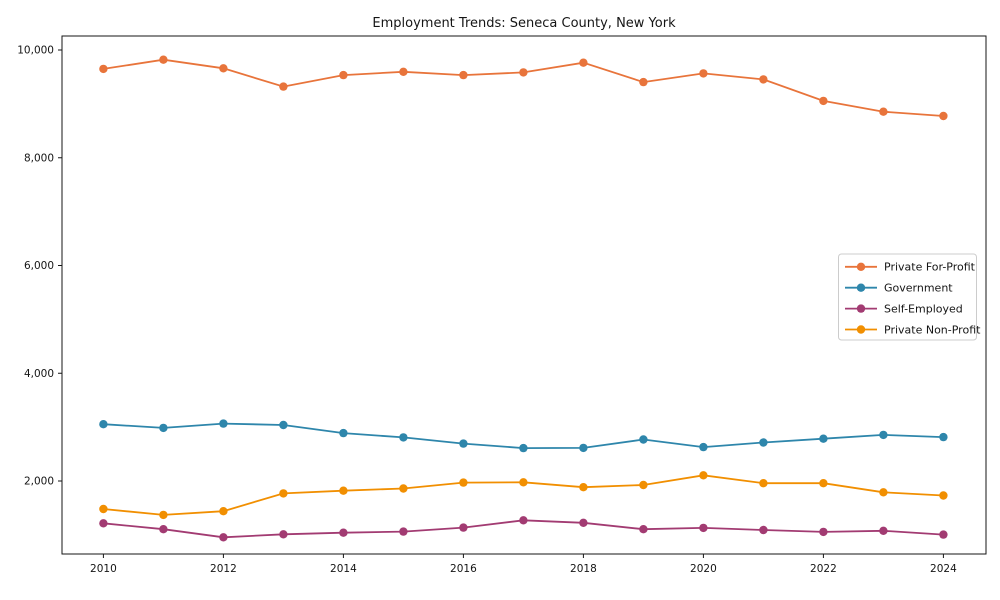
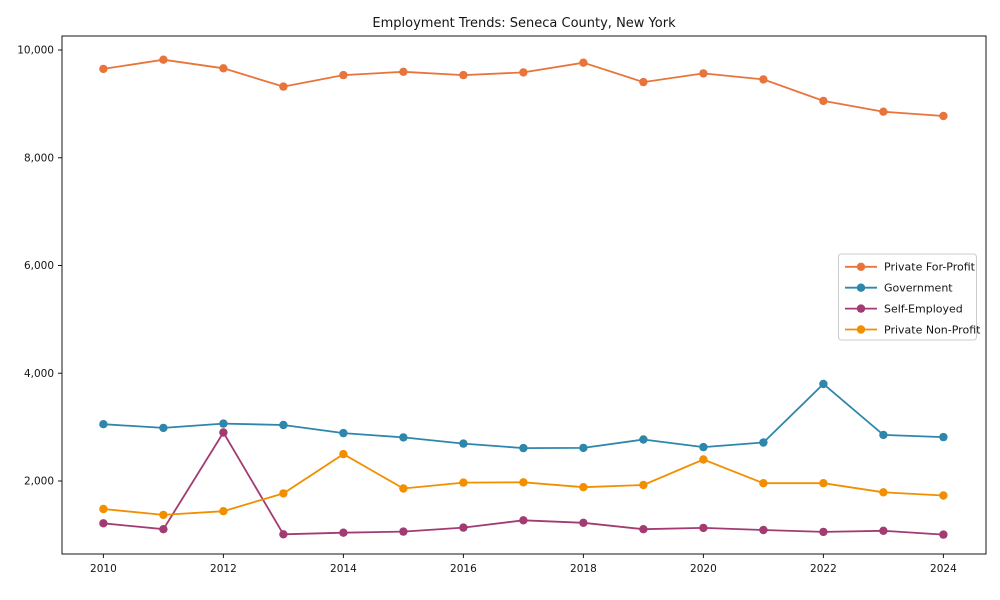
Self-Employed/2012: 1000 -> 2900
Private Non-Profit/2014: 1800 -> 2500
Private Non-Profit/2020: 2100 -> 2400
Government/2022: 2800 -> 3800
